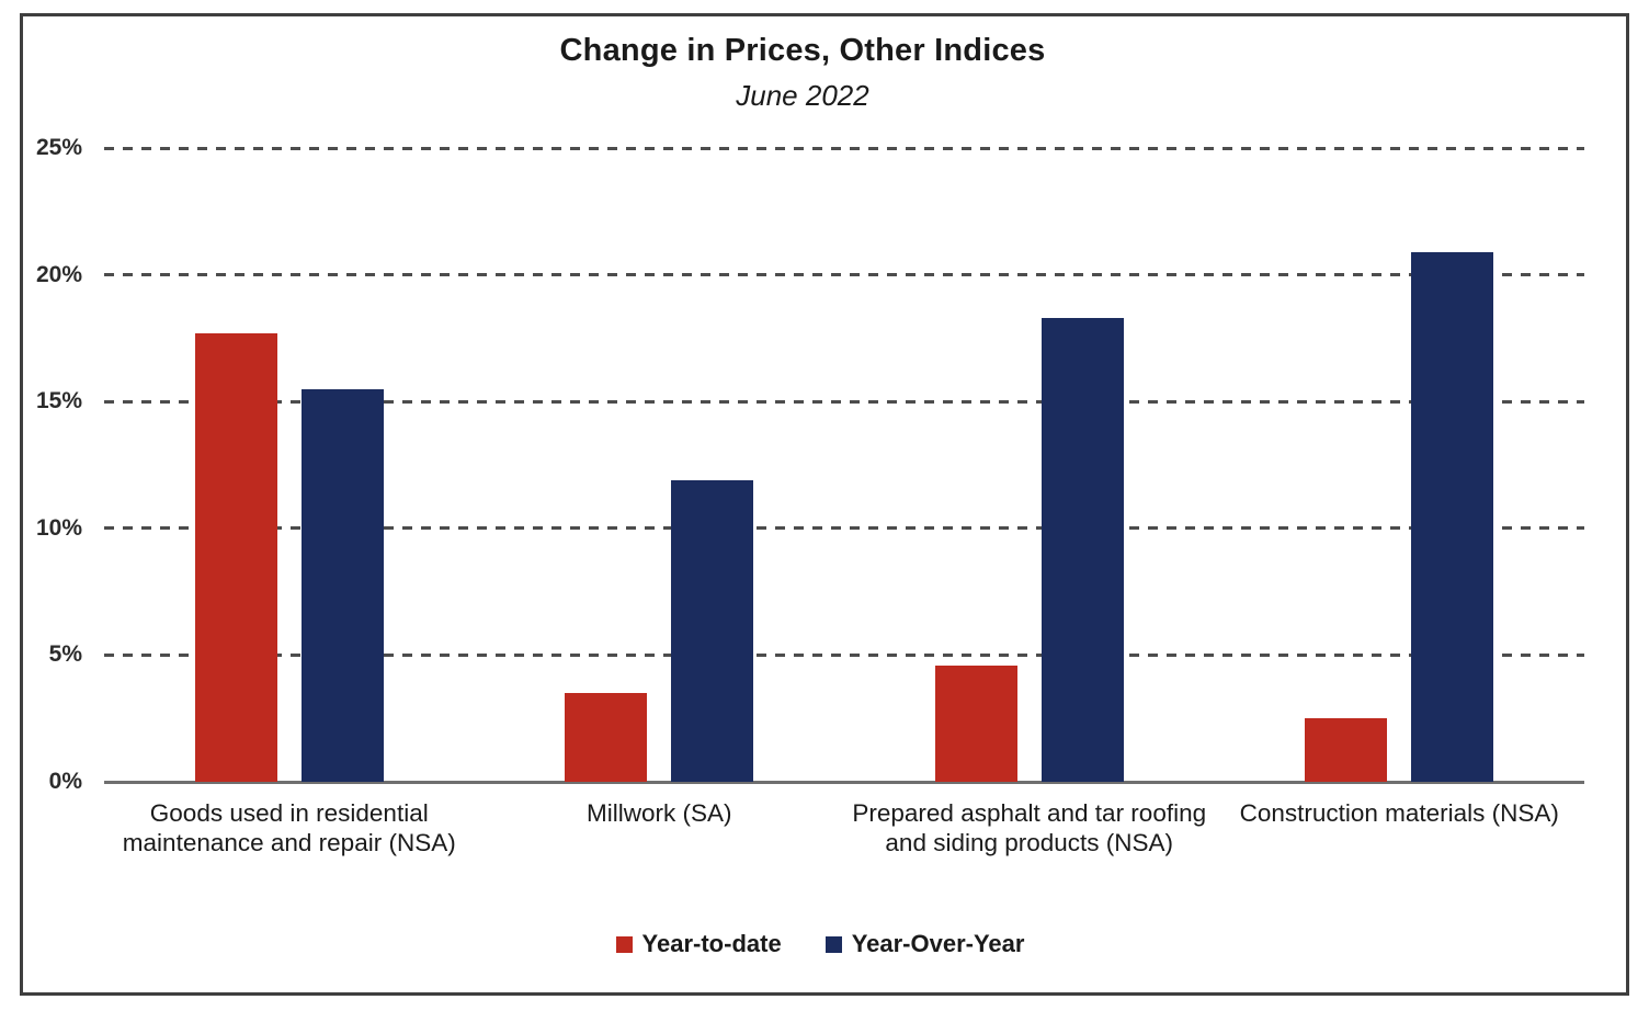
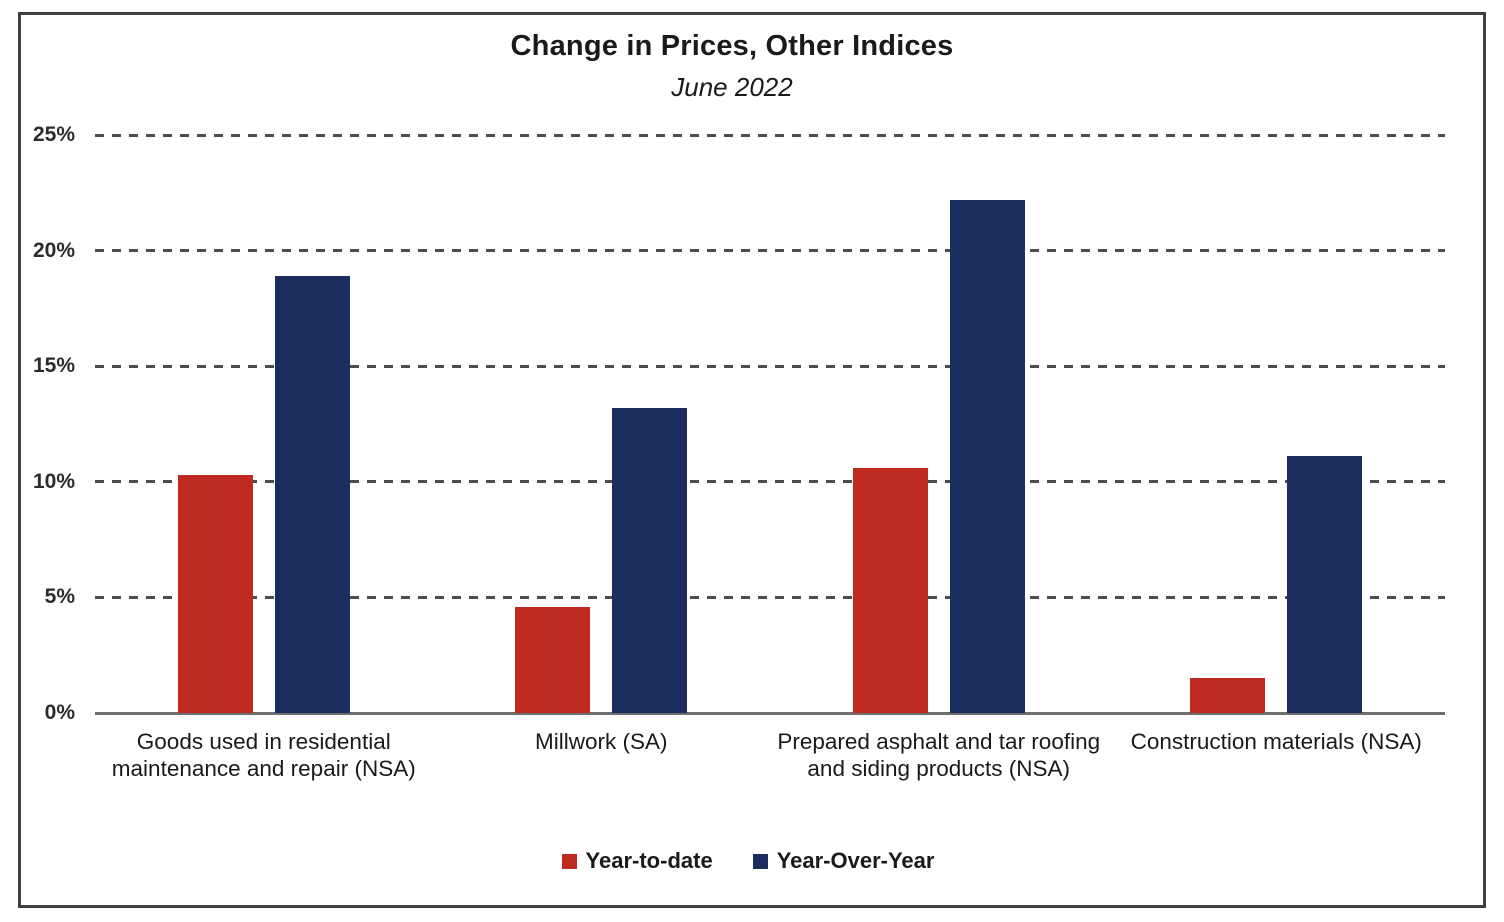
Year-to-date/Goods used in residential maintenance and repair (NSA): 17.7% -> 10.3%
Year-Over-Year/Goods used in residential maintenance and repair (NSA): 15.5% -> 18.9%
Year-to-date/Millwork (SA): 3.5% -> 4.6%
Year-Over-Year/Millwork (SA): 11.9% -> 13.2%
Year-to-date/Prepared asphalt and tar roofing and siding products (NSA): 4.6% -> 10.6%
Year-Over-Year/Prepared asphalt and tar roofing and siding products (NSA): 18.3% -> 22.2%
Year-to-date/Construction materials (NSA): 2.5% -> 1.5%
Year-Over-Year/Construction materials (NSA): 20.9% -> 11.1%
